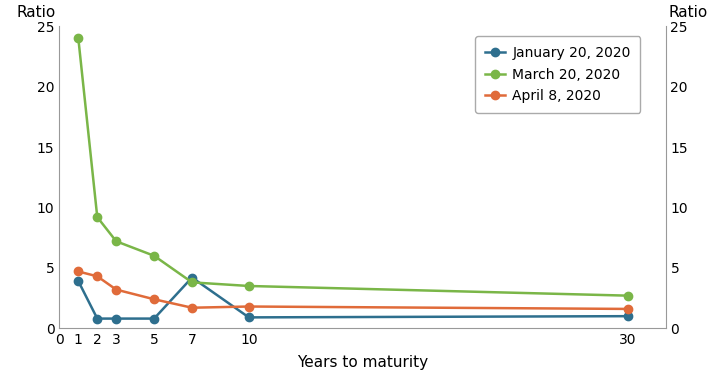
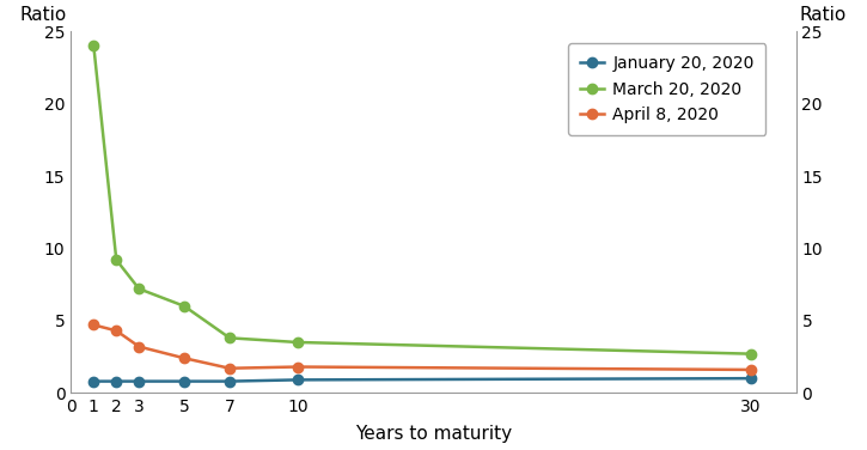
January 20, 2020/1: 3.9 -> 0.8
January 20, 2020/7: 4.2 -> 0.8
